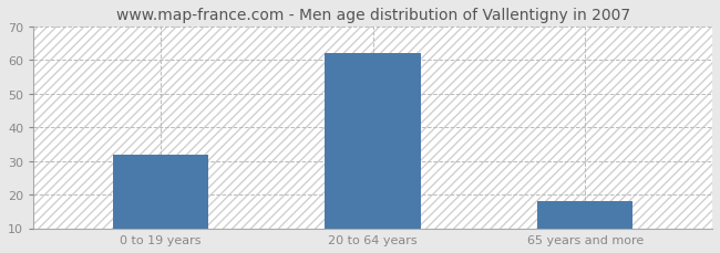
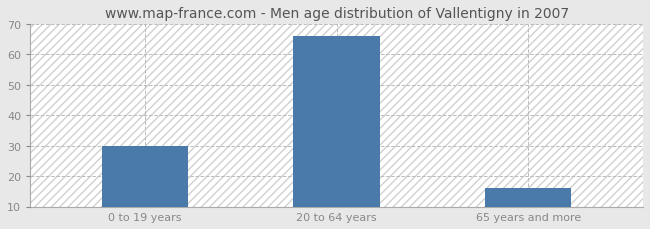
0 to 19 years: 32 -> 30
20 to 64 years: 62 -> 66
65 years and more: 18 -> 16
